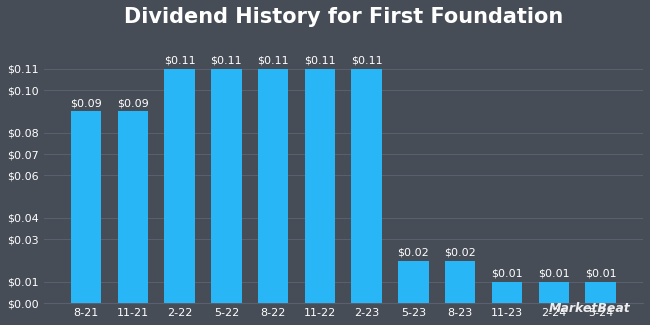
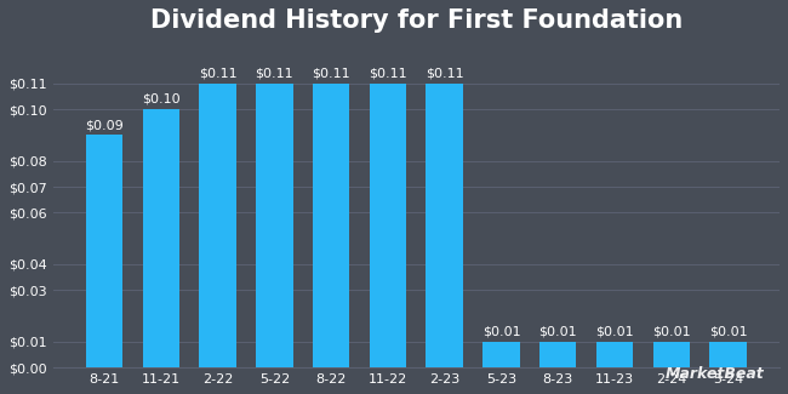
11-21: $0.09 -> $0.10
5-23: $0.02 -> $0.01
8-23: $0.02 -> $0.01
